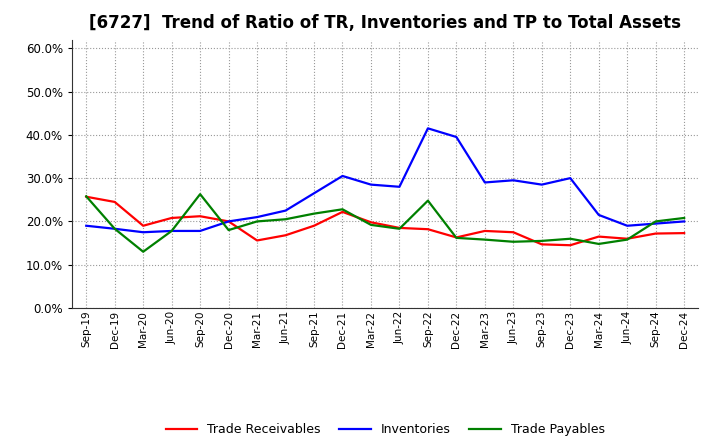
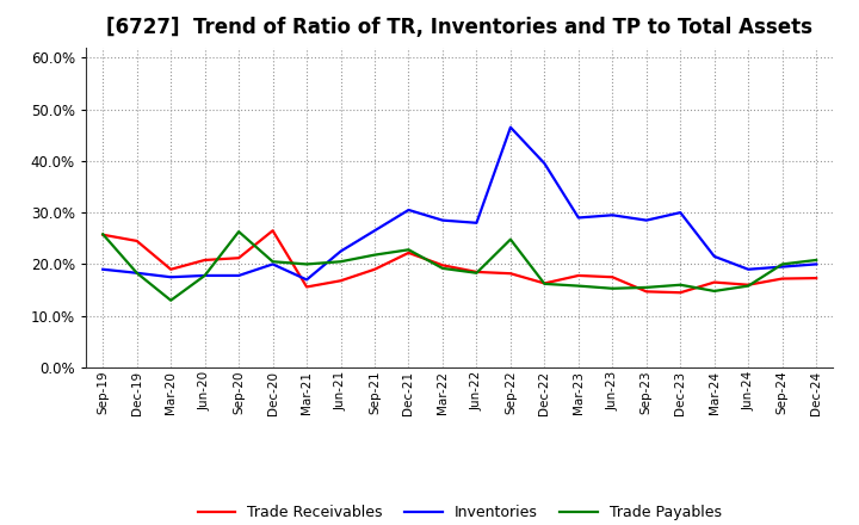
Trade Receivables/Dec-20: 20.0% -> 26.5%
Trade Payables/Dec-20: 18.0% -> 20.5%
Inventories/Mar-21: 21.0% -> 17.0%
Inventories/Sep-22: 41.5% -> 46.5%
